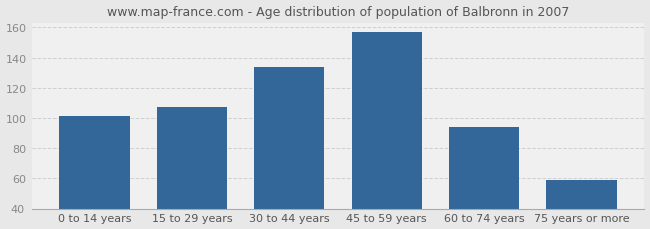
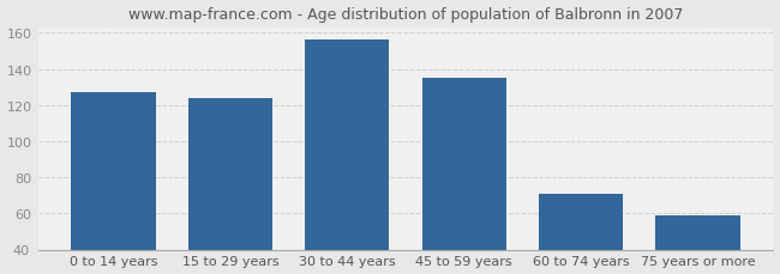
0 to 14 years: 101 -> 127
15 to 29 years: 107 -> 124
30 to 44 years: 134 -> 156
45 to 59 years: 157 -> 135
60 to 74 years: 94 -> 71
